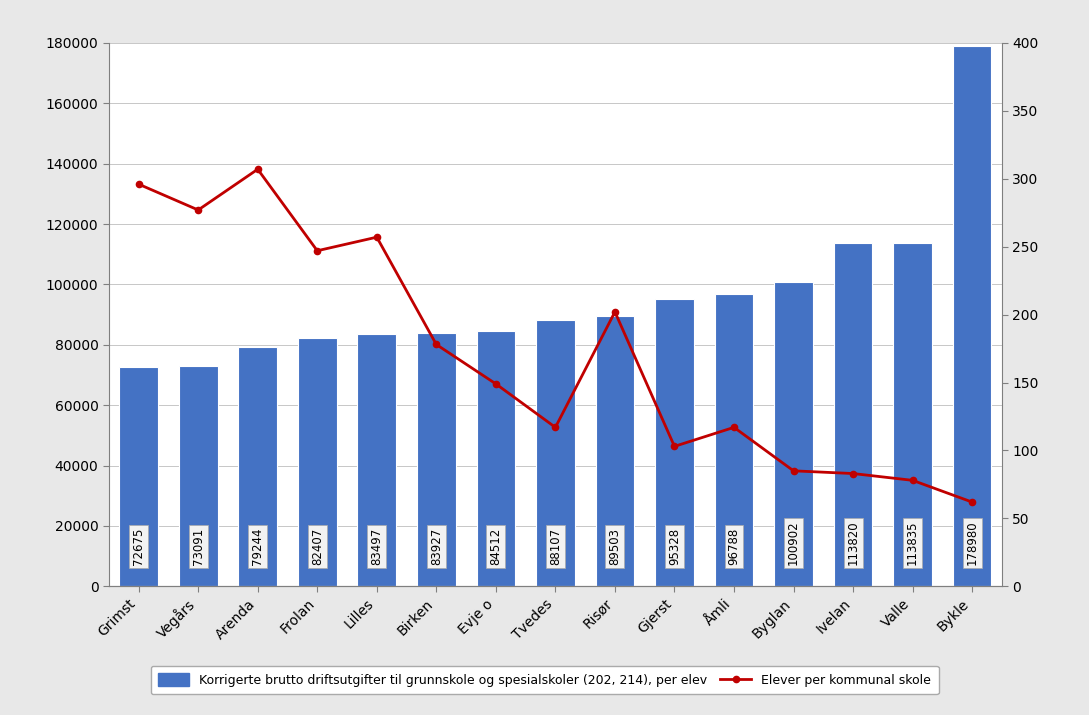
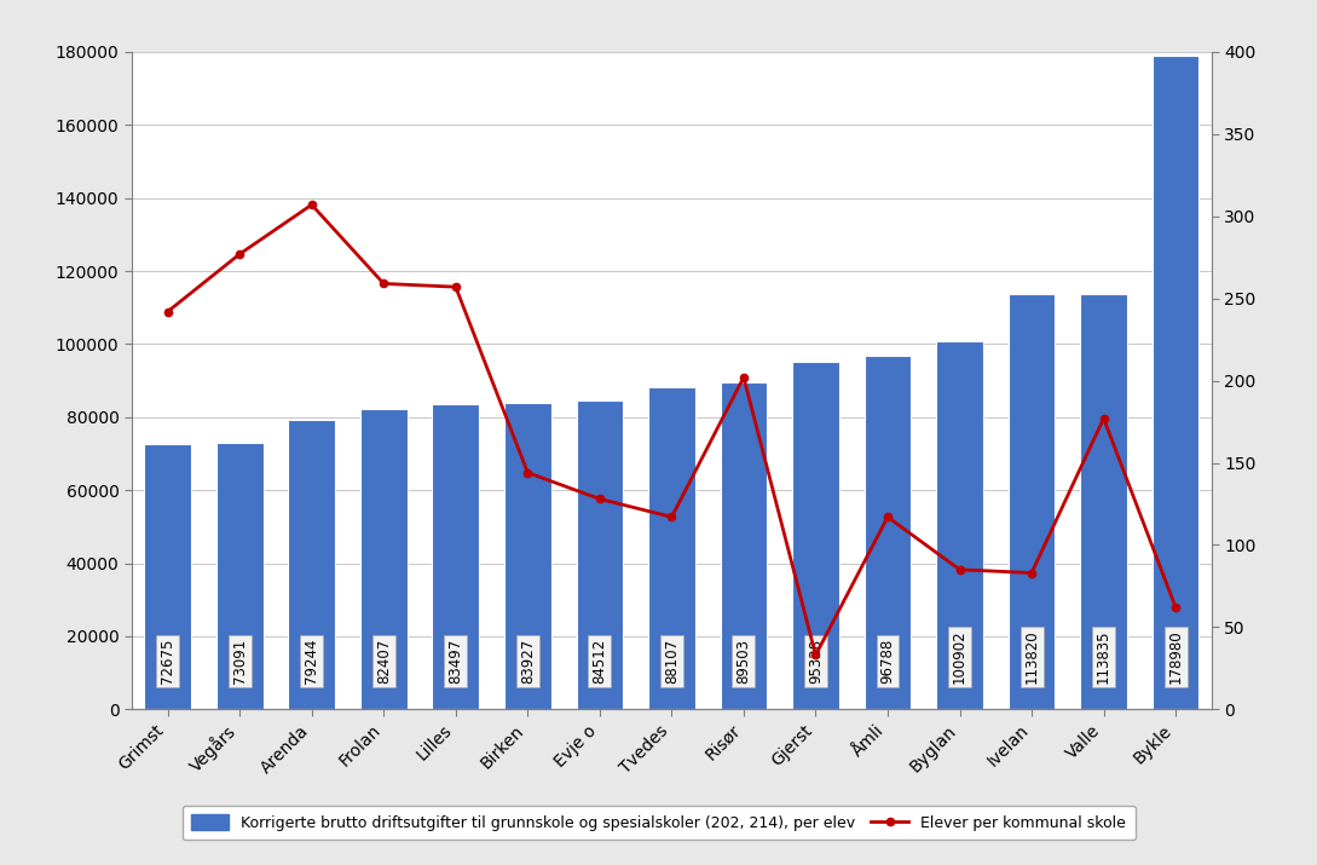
Elever per kommunal skole/Grimst: 296 -> 242
Elever per kommunal skole/Frolan: 247 -> 259
Elever per kommunal skole/Birken: 178 -> 144
Elever per kommunal skole/Evje o: 149 -> 128
Elever per kommunal skole/Gjerst: 103 -> 33
Elever per kommunal skole/Valle: 78 -> 177
